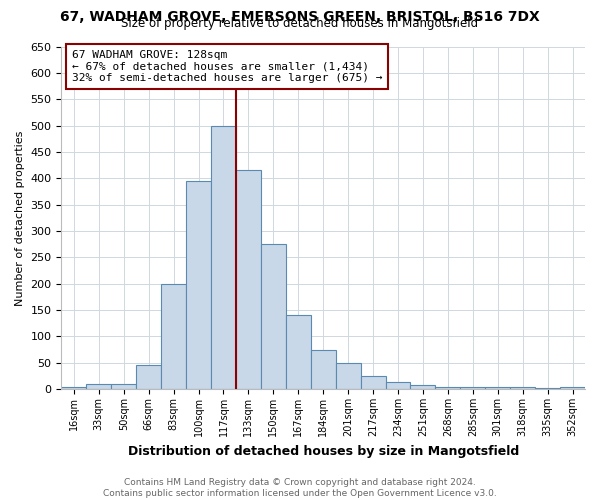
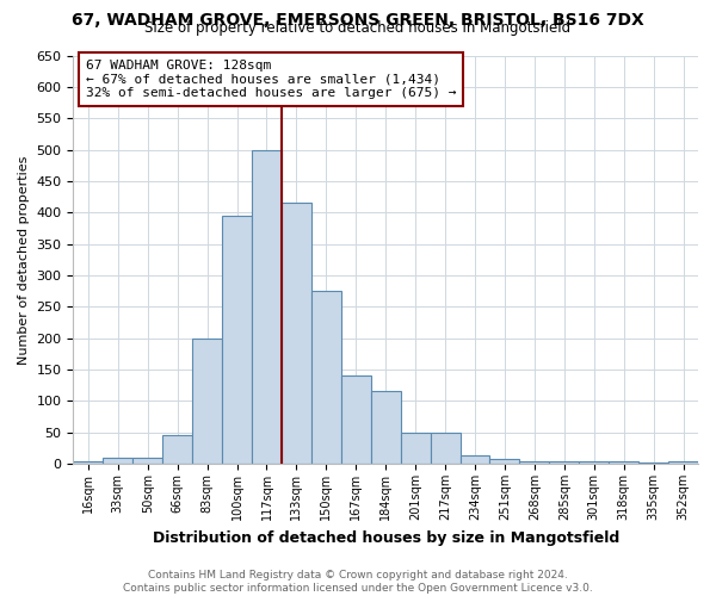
184sqm: 75 -> 116
217sqm: 25 -> 50
